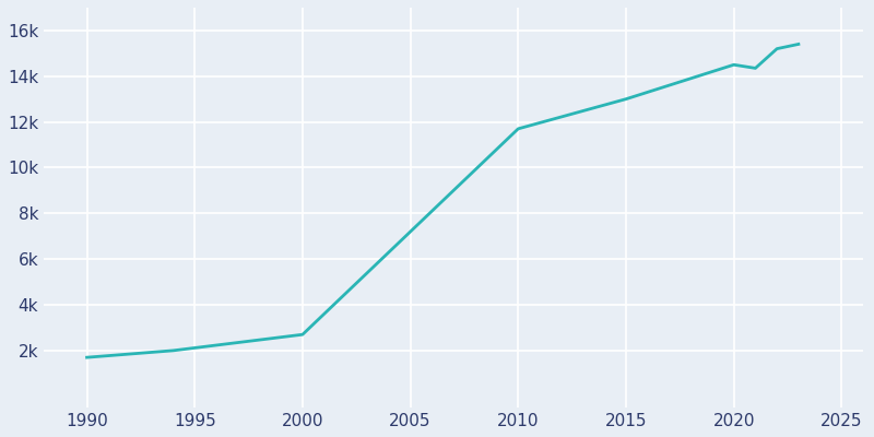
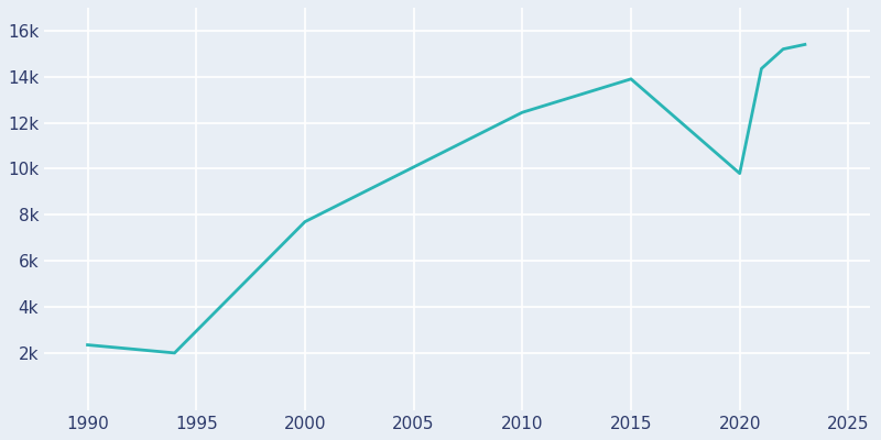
1990: 1.70k -> 2.35k
2000: 2.70k -> 7.70k
2010: 11.70k -> 12.45k
2015: 13.00k -> 13.90k
2020: 14.50k -> 9.80k
